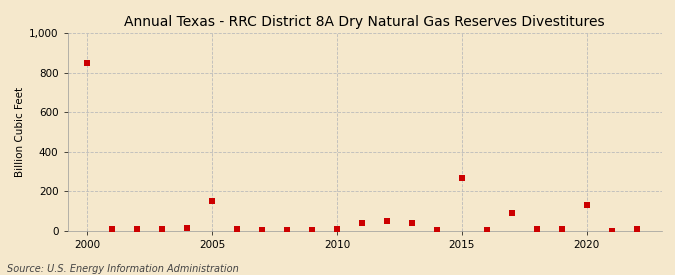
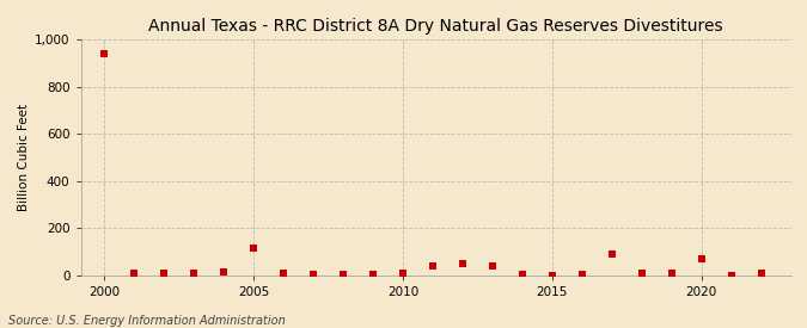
2000: 850 -> 940
2005: 150 -> 120
2015: 270 -> 0
2020: 130 -> 70
